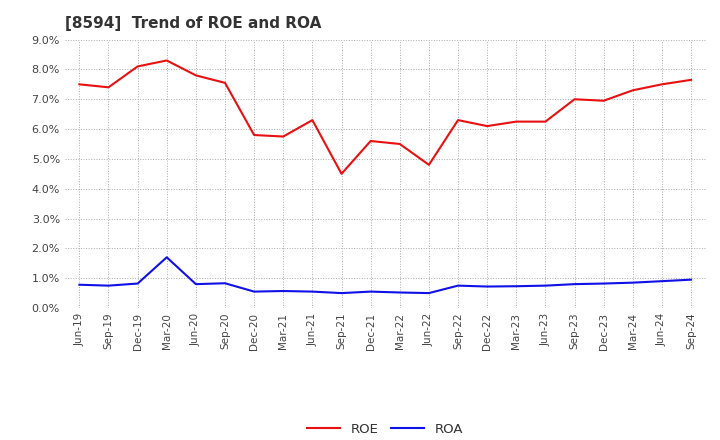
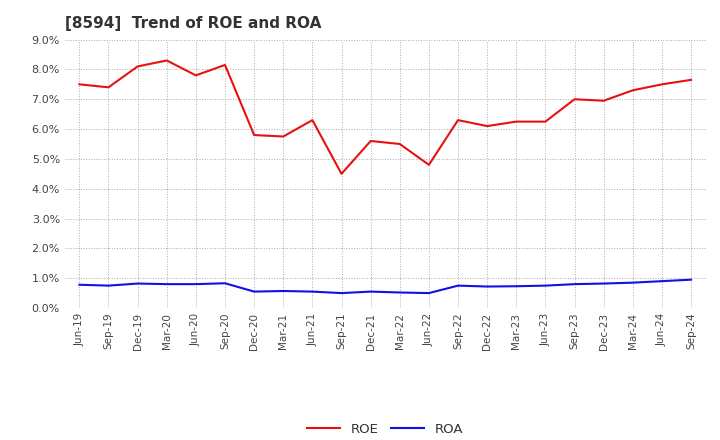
ROA/Mar-20: 1.70% -> 0.80%
ROE/Sep-20: 7.55% -> 8.15%
